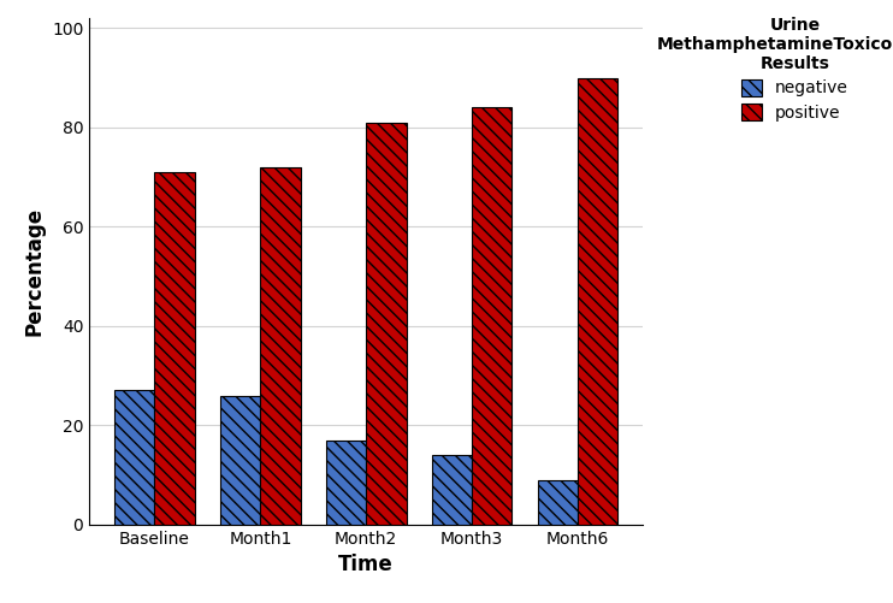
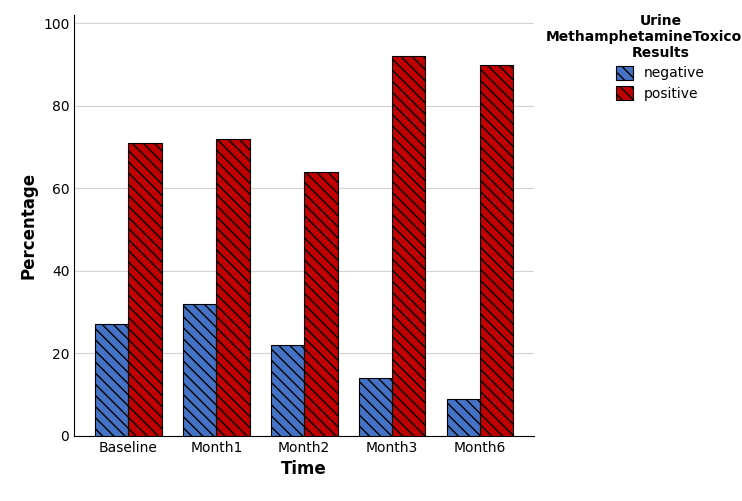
negative/Month1: 26 -> 32
negative/Month2: 17 -> 22
positive/Month2: 81 -> 64
positive/Month3: 84 -> 92
